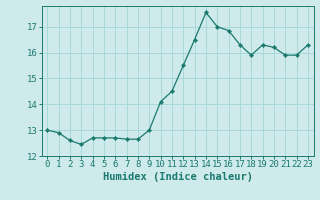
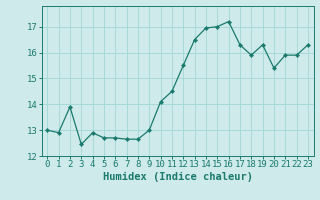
2: 12.60 -> 13.90
4: 12.70 -> 12.90
14: 17.55 -> 16.95
16: 16.85 -> 17.20
20: 16.20 -> 15.40
